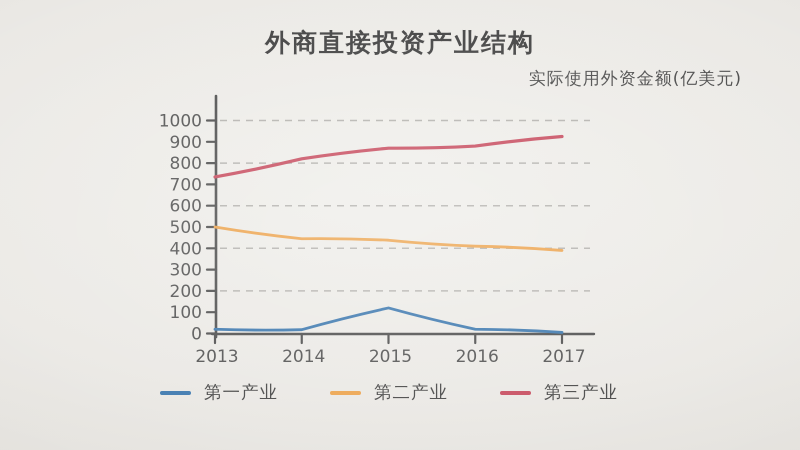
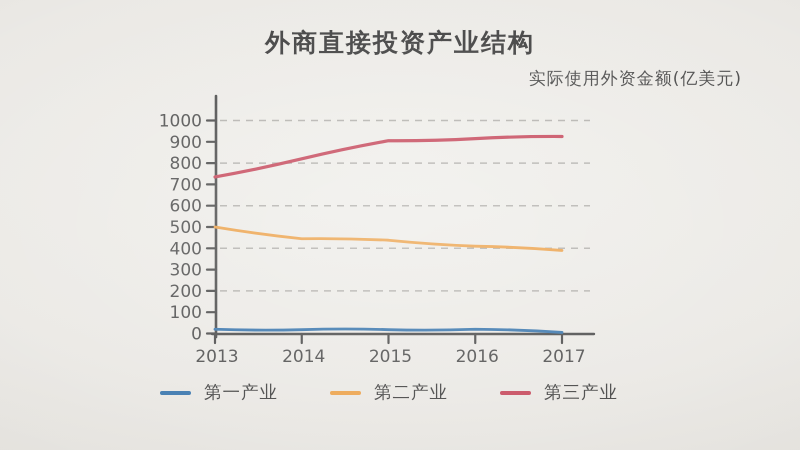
第一产业/2015: 120 -> 20
第三产业/2015: 870 -> 900
第三产业/2016: 880 -> 920
